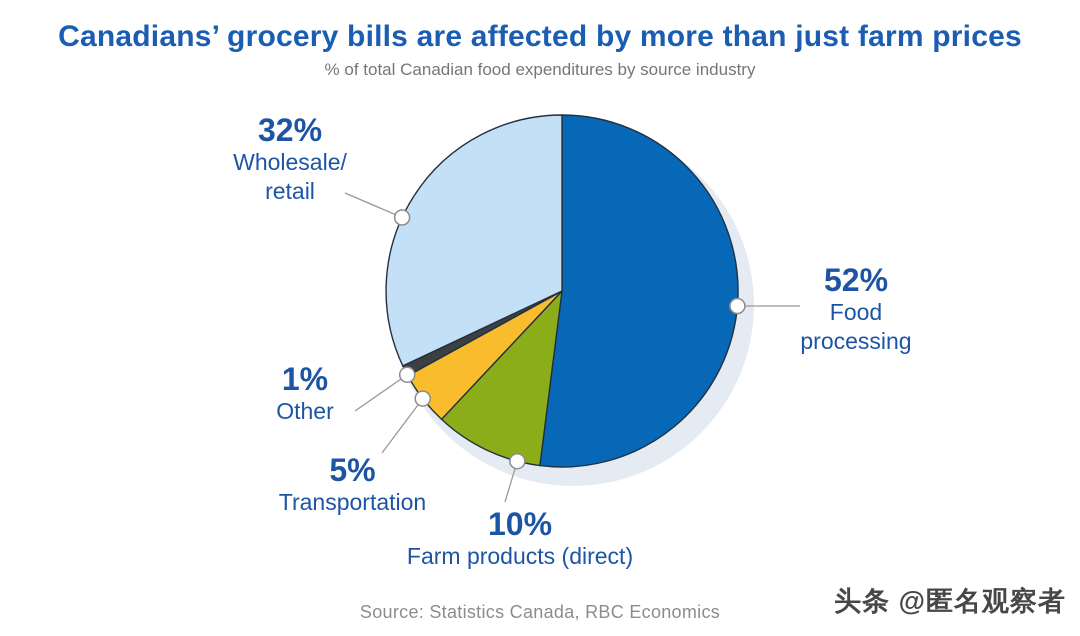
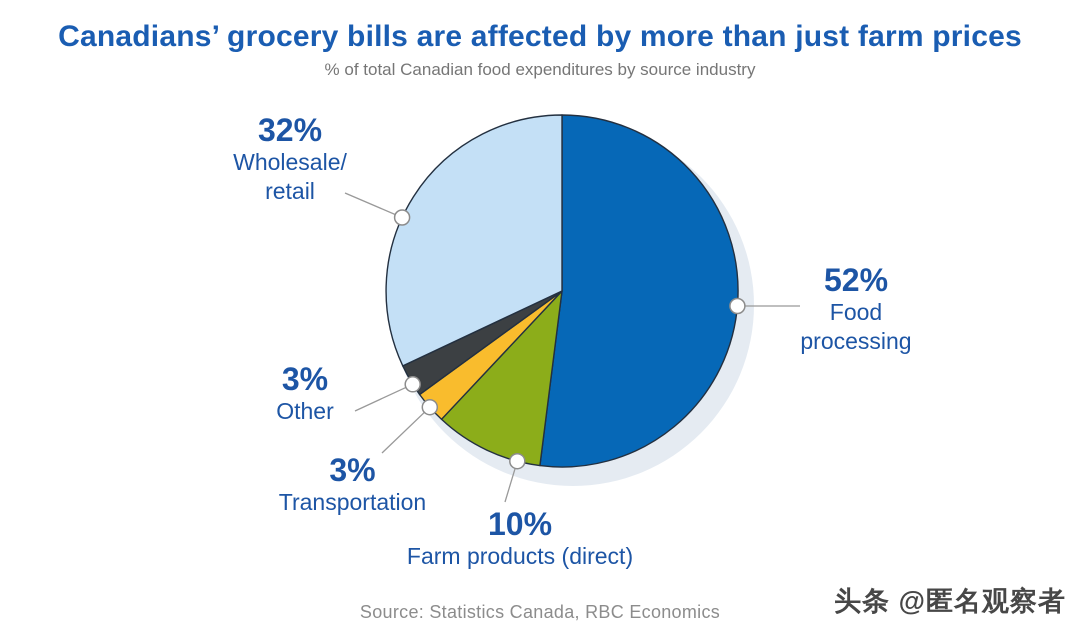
Transportation: 5% -> 3%
Other: 1% -> 3%
